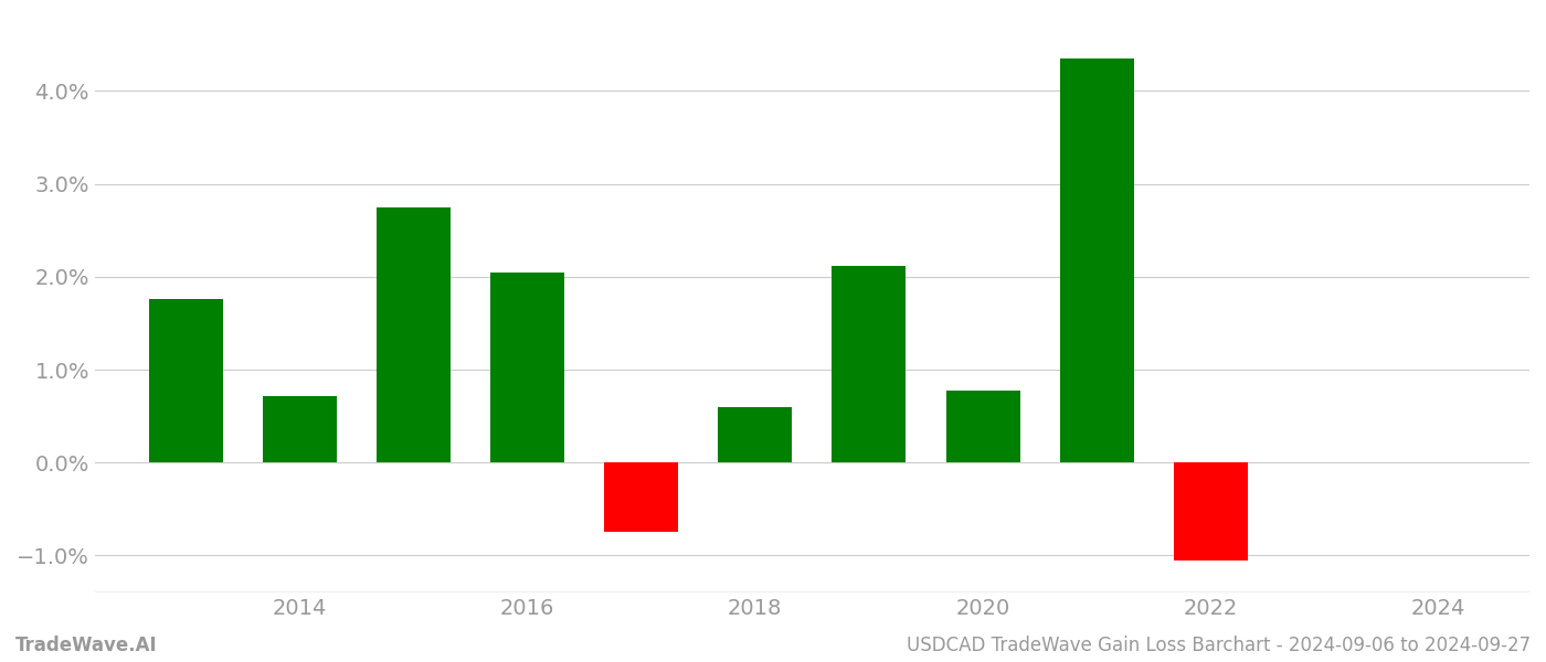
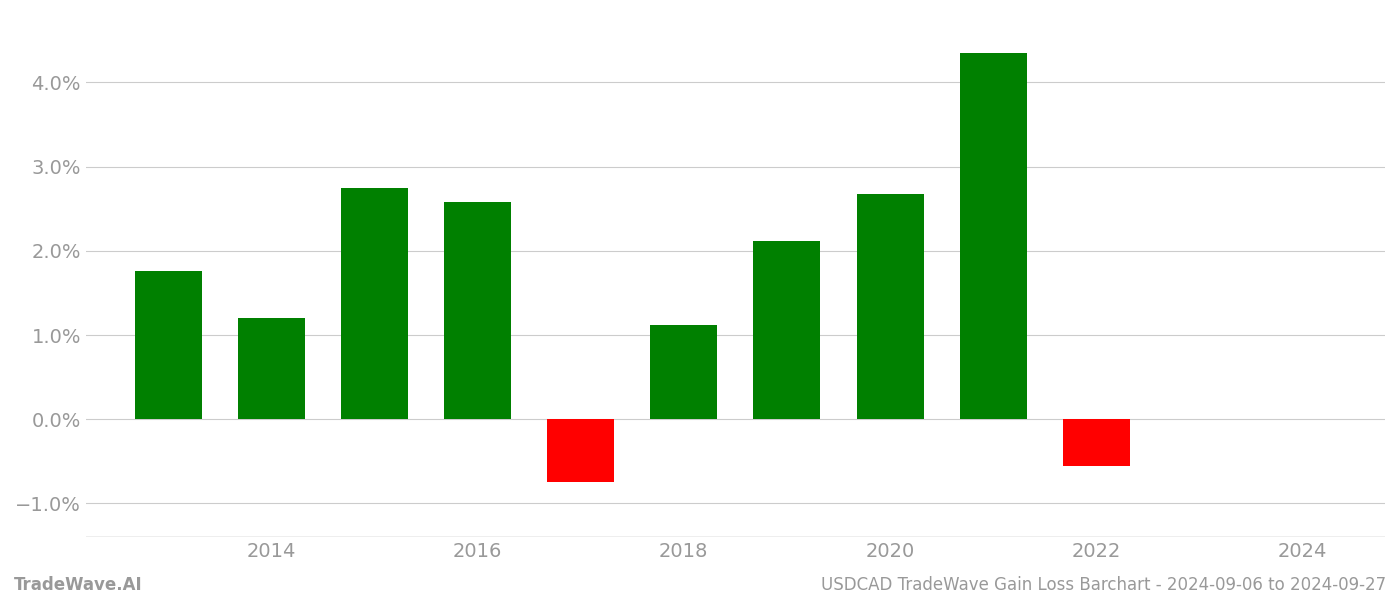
2014: 0.72% -> 1.20%
2016: 2.05% -> 2.58%
2018: 0.60% -> 1.12%
2020: 0.78% -> 2.68%
2022: -1.05% -> -0.56%
